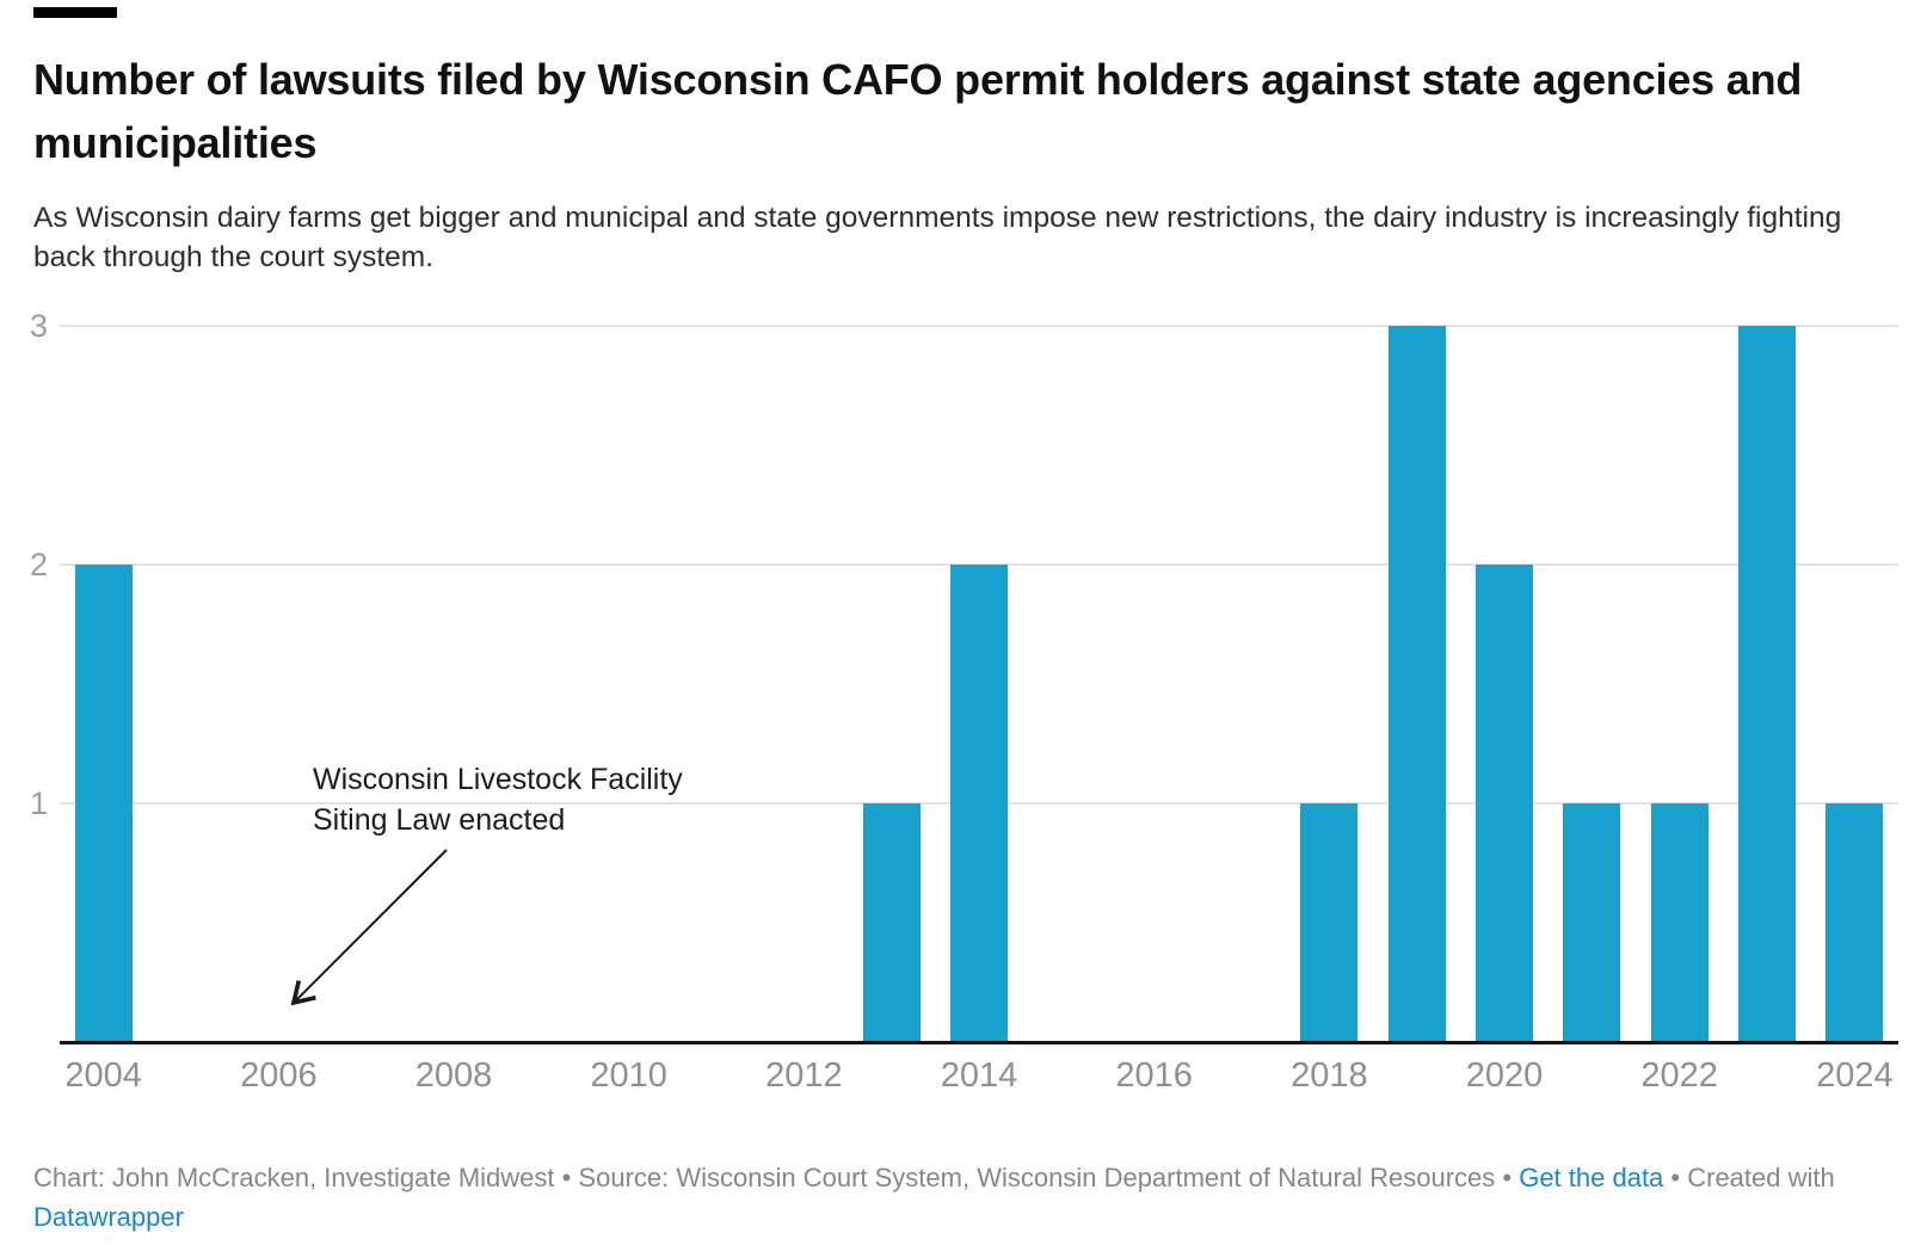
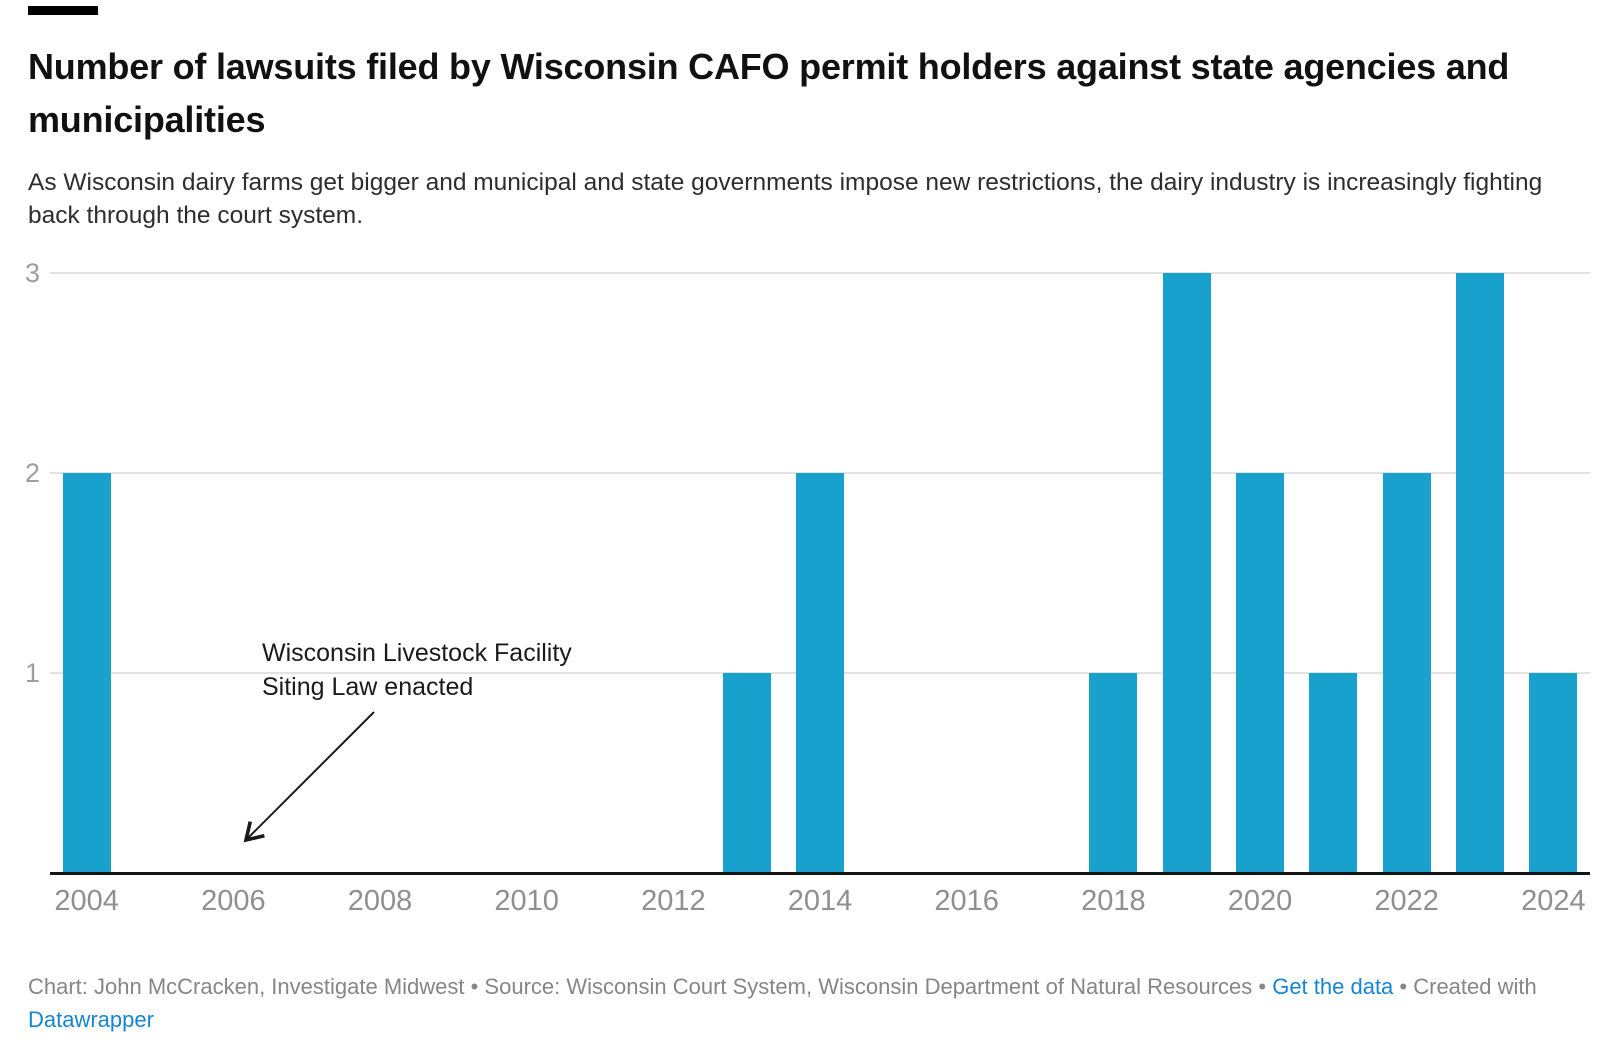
2022: 1 -> 2
